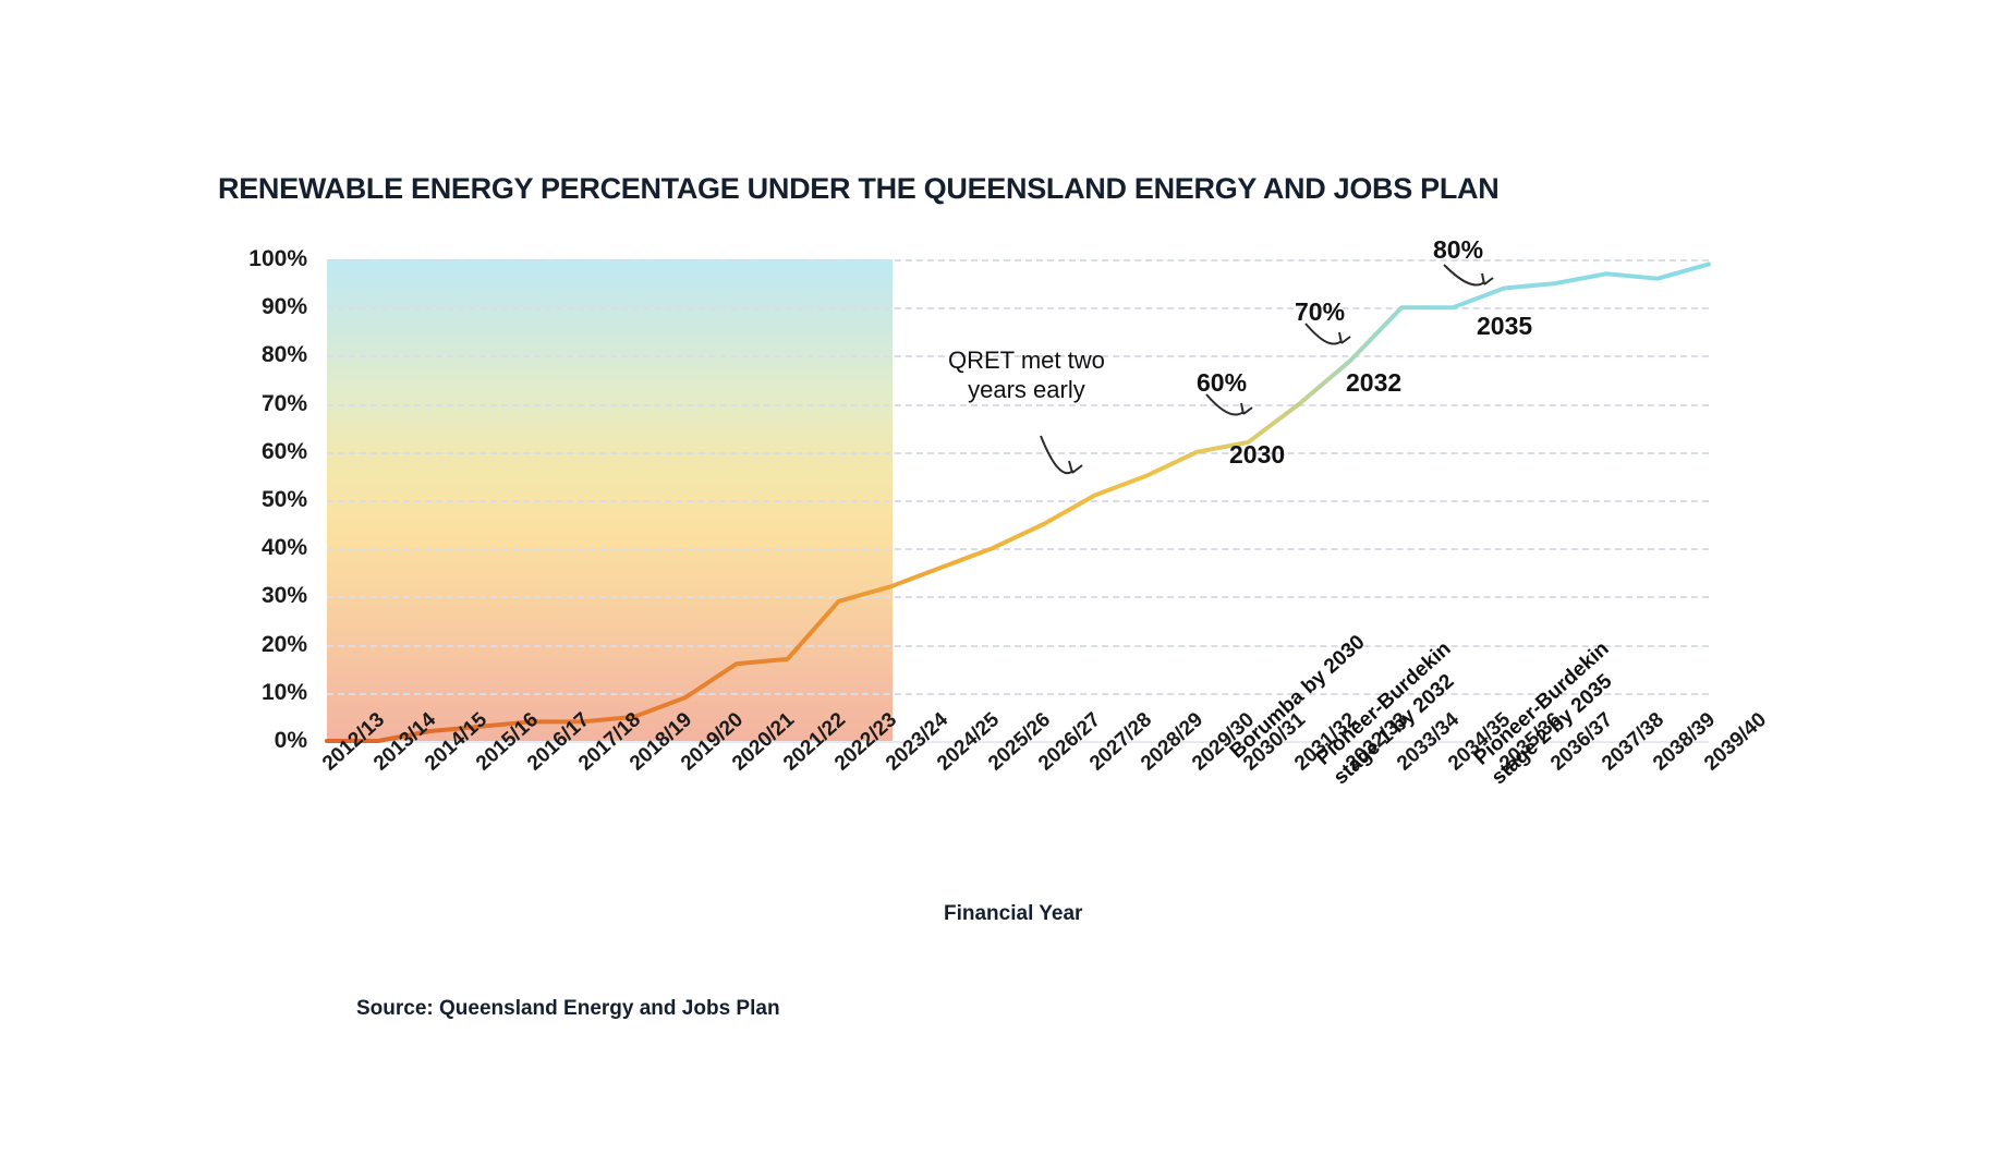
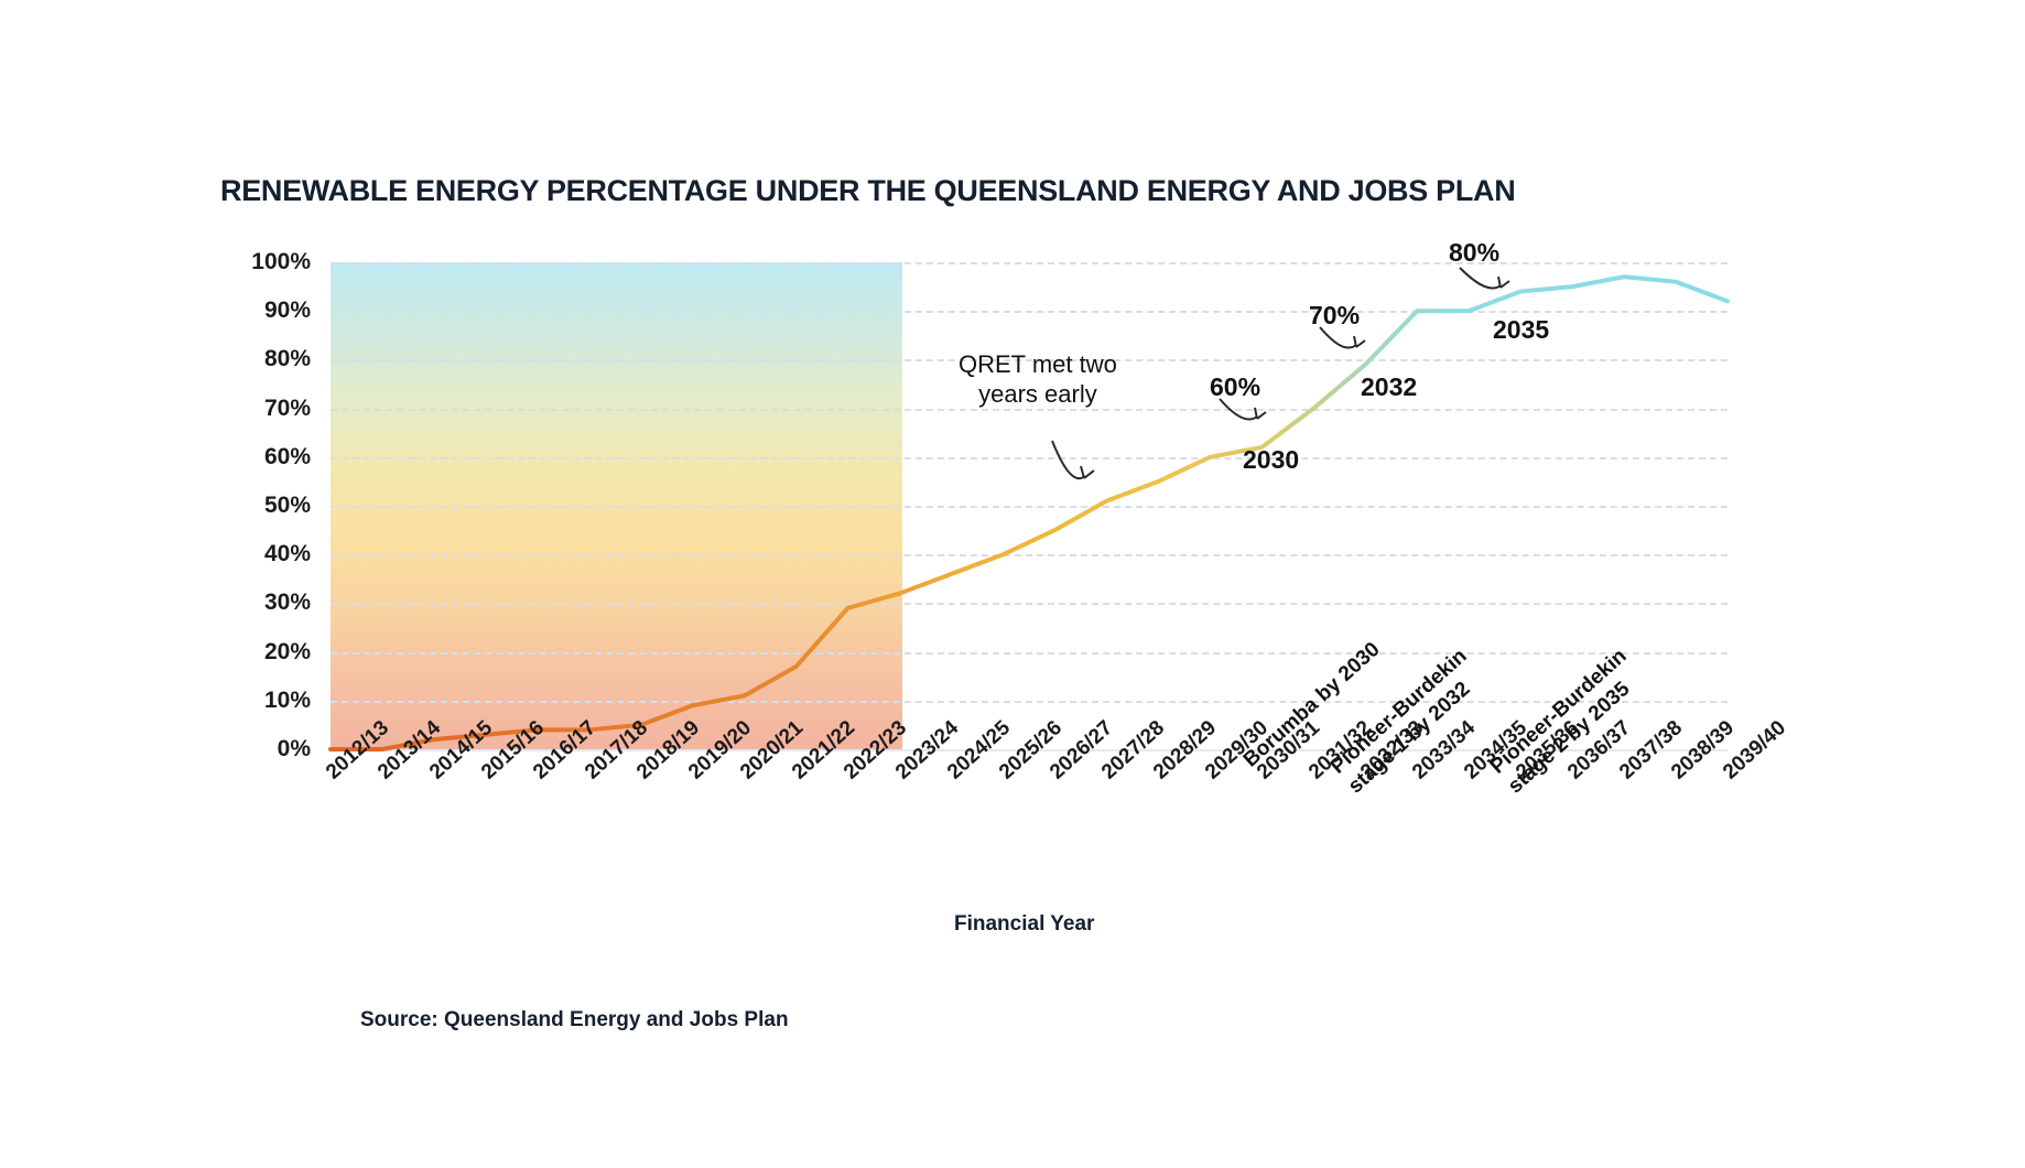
2020/21: 16% -> 11%
2039/40: 99% -> 92%
